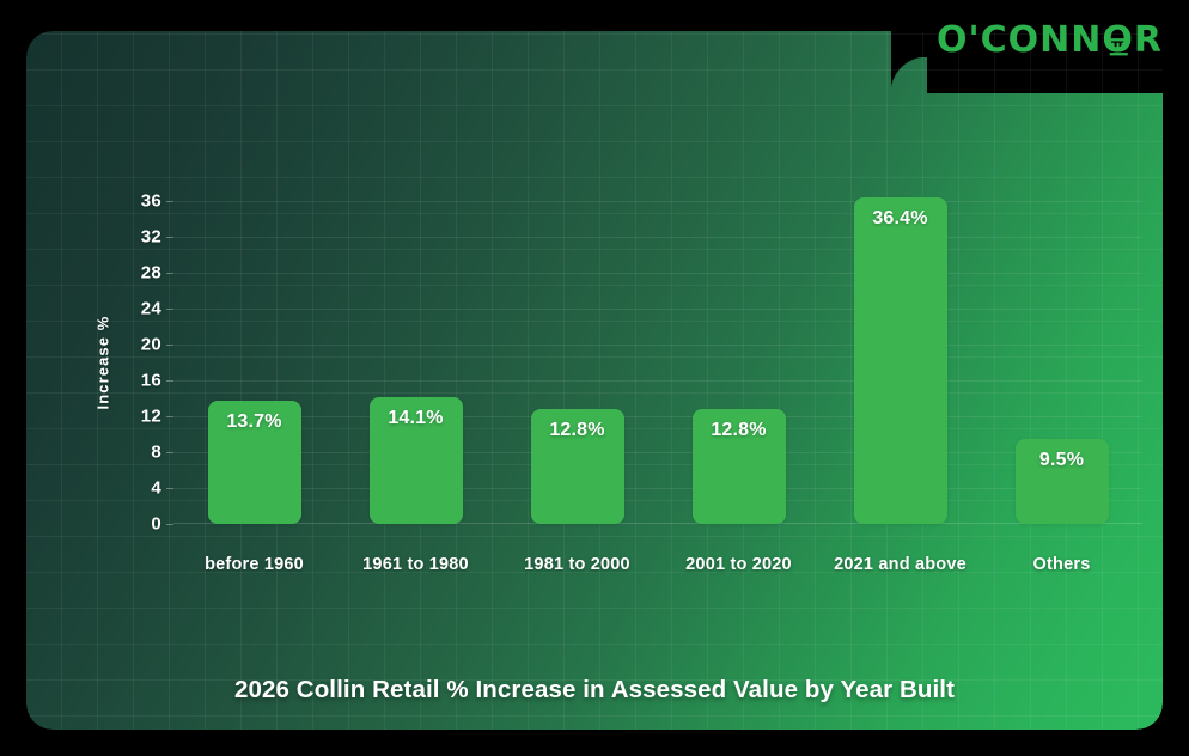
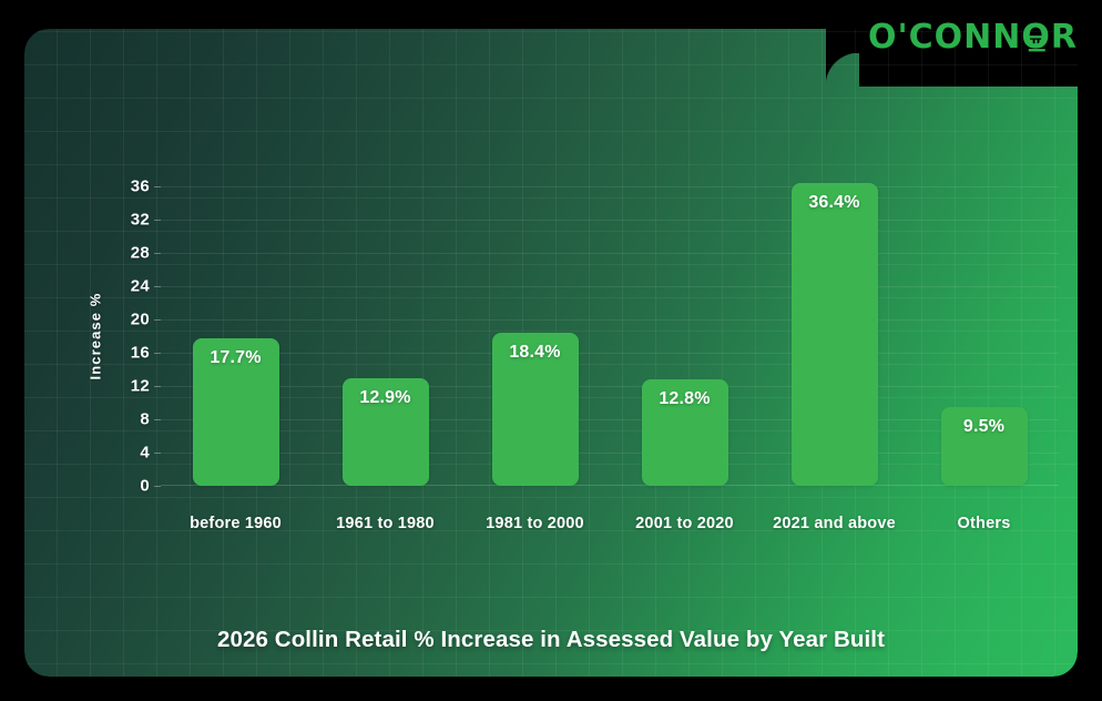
before 1960: 13.7% -> 17.7%
1961 to 1980: 14.1% -> 12.9%
1981 to 2000: 12.8% -> 18.4%
